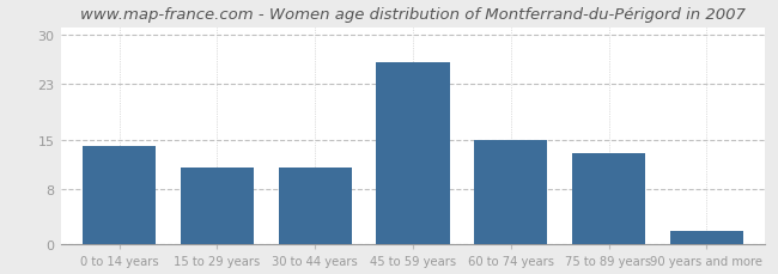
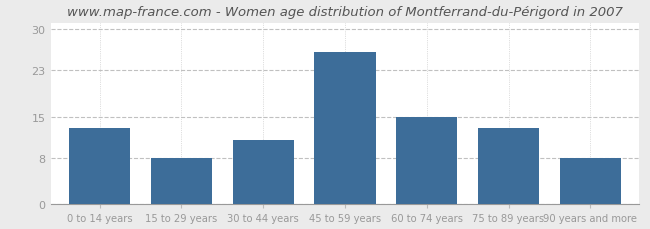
0 to 14 years: 14 -> 13
15 to 29 years: 11 -> 8
90 years and more: 2 -> 8
